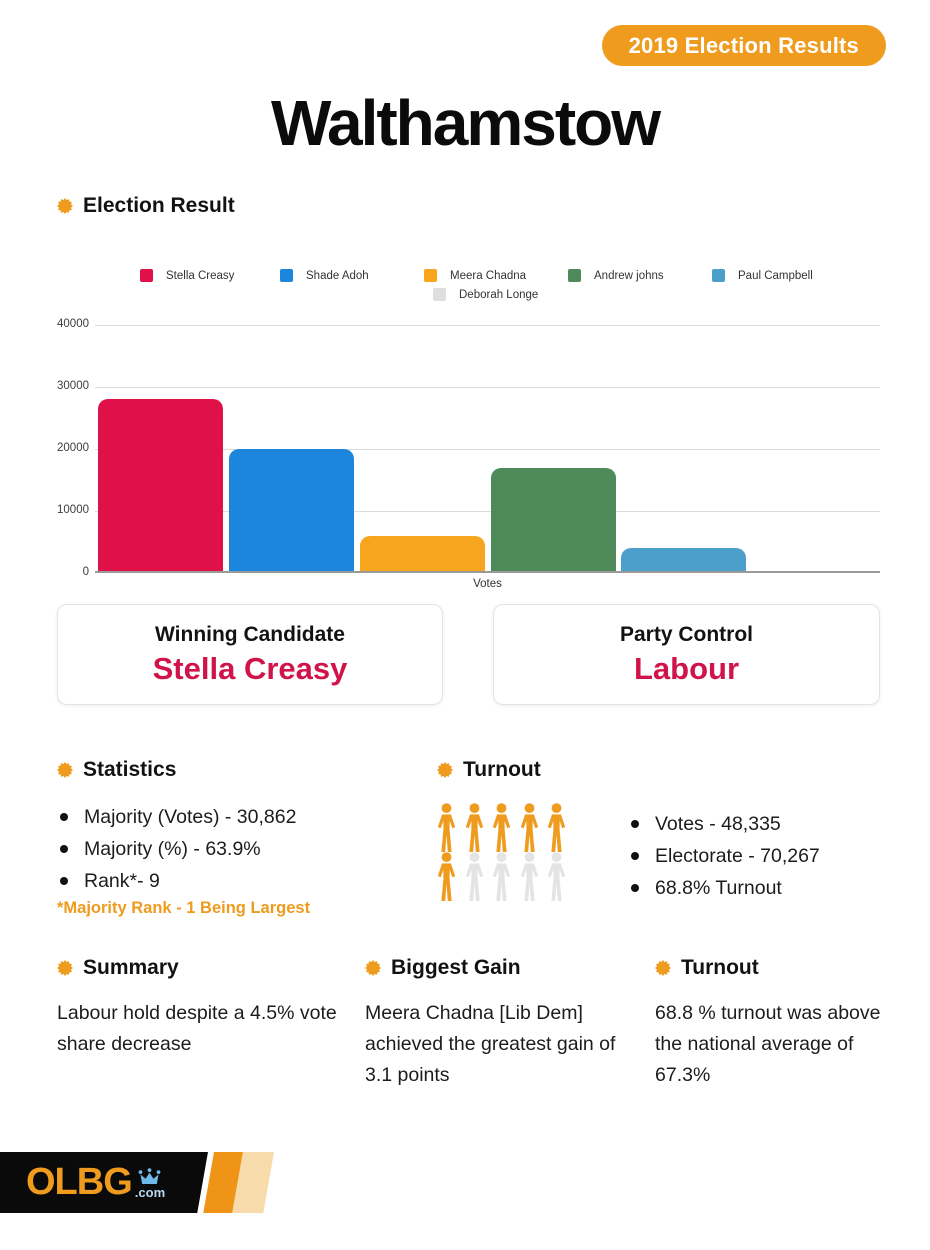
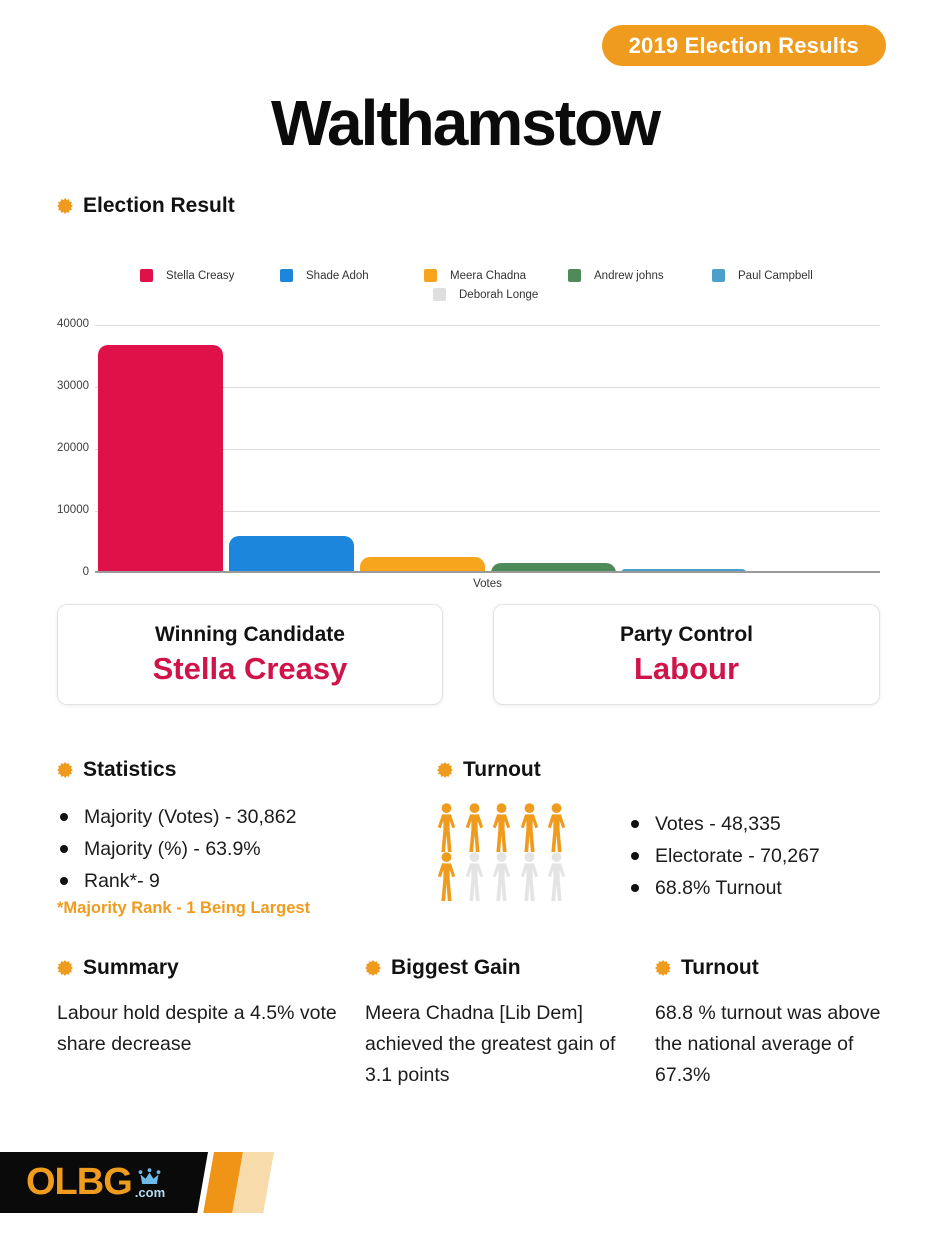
Stella Creasy: 28000 -> 37000
Shade Adoh: 20000 -> 6000
Meera Chadna: 6000 -> 3000
Andrew johns: 17000 -> 2000
Paul Campbell: 4000 -> 1000
